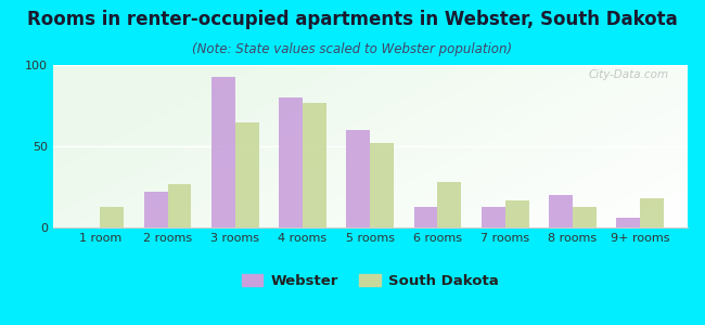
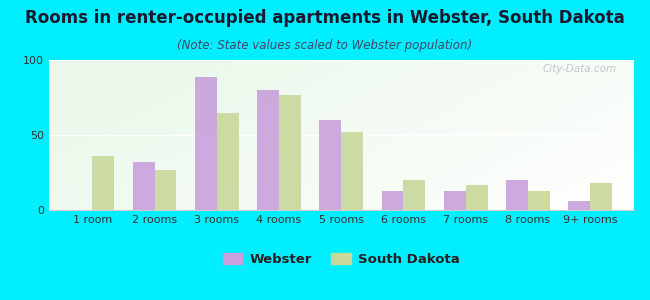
South Dakota/1 room: 13 -> 36
Webster/2 rooms: 22 -> 32
Webster/3 rooms: 93 -> 89
South Dakota/6 rooms: 28 -> 20
